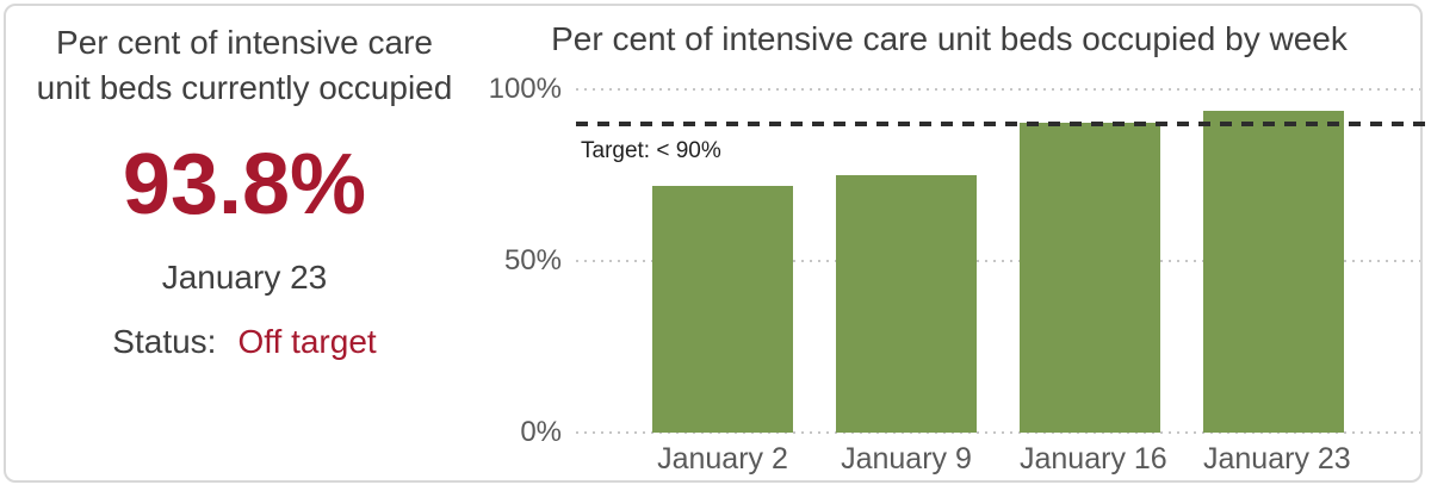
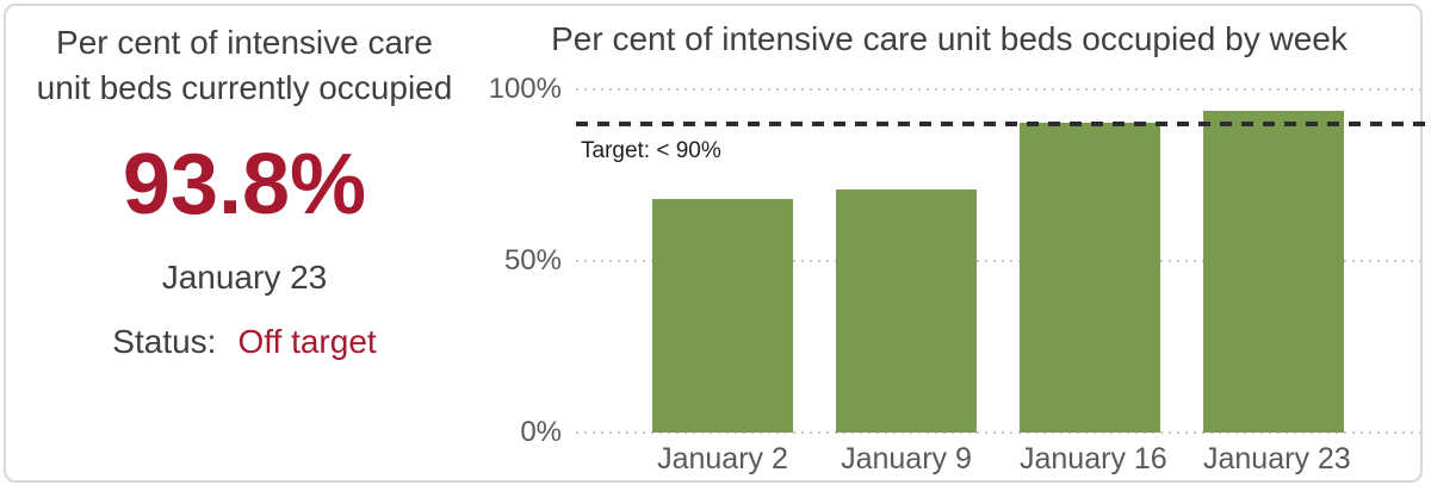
January 2: 72% -> 68%
January 9: 75% -> 71%
